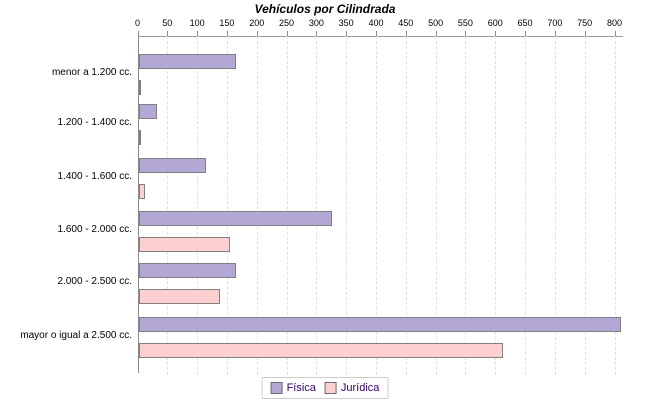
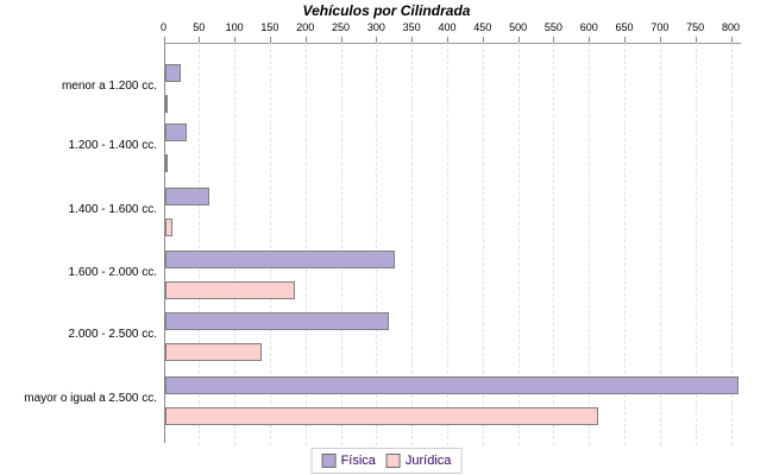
Física/menor a 1.200 cc.: 160 -> 20
Física/1.400 - 1.600 cc.: 110 -> 60
Jurídica/1.600 - 2.000 cc.: 150 -> 180
Física/2.000 - 2.500 cc.: 160 -> 310
